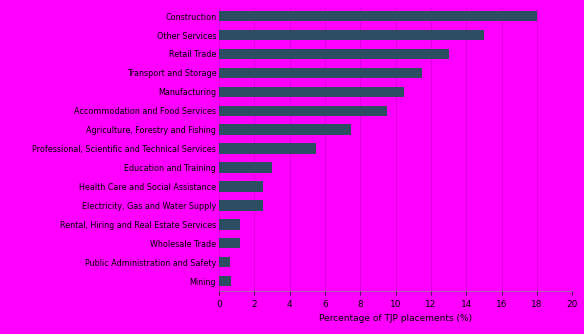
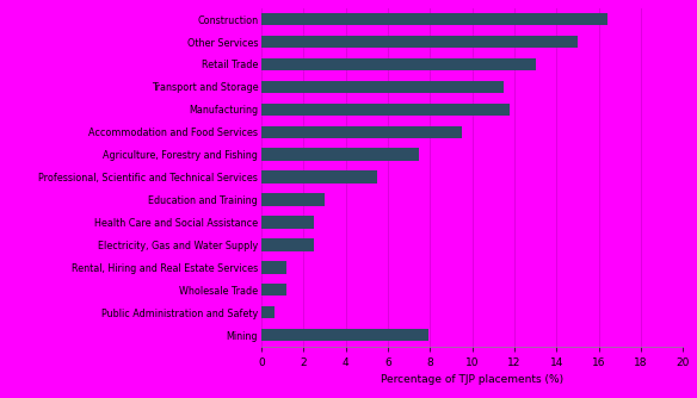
Construction: 18.0 -> 16.4
Manufacturing: 10.5 -> 11.8
Mining: 0.7 -> 7.9
